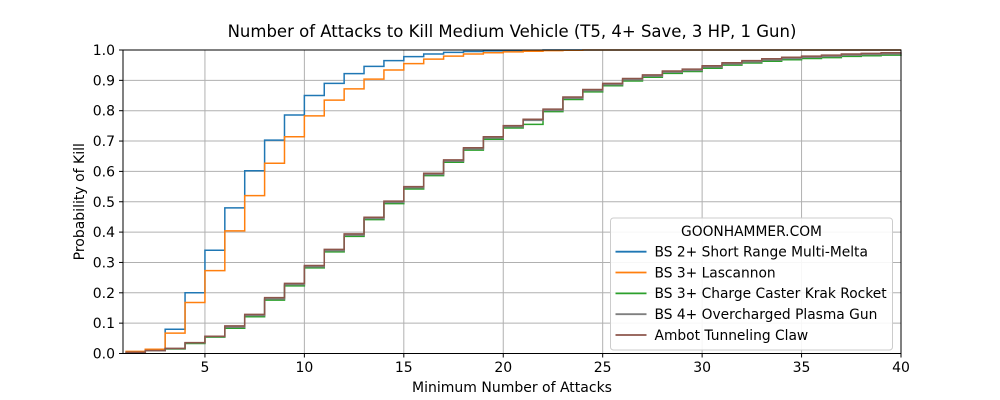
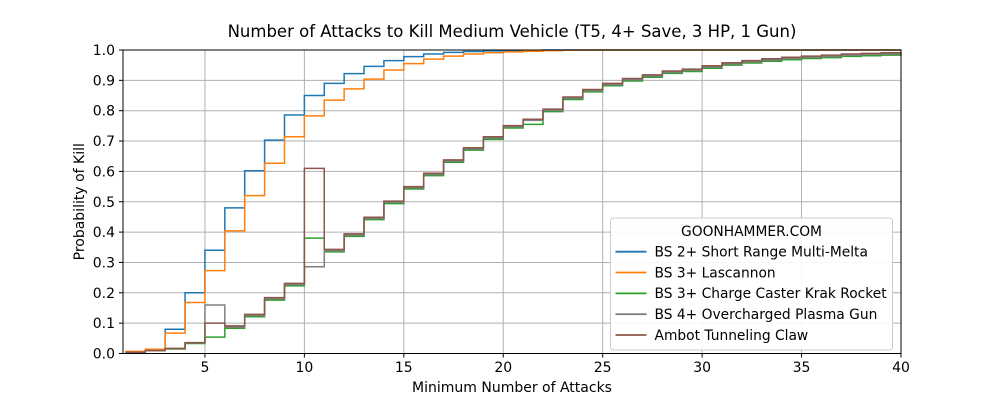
BS 4+ Overcharged Plasma Gun/5: 0.06 -> 0.16
Ambot Tunneling Claw/5: 0.06 -> 0.10
BS 3+ Charge Caster Krak Rocket/10: 0.28 -> 0.38
Ambot Tunneling Claw/10: 0.29 -> 0.61
